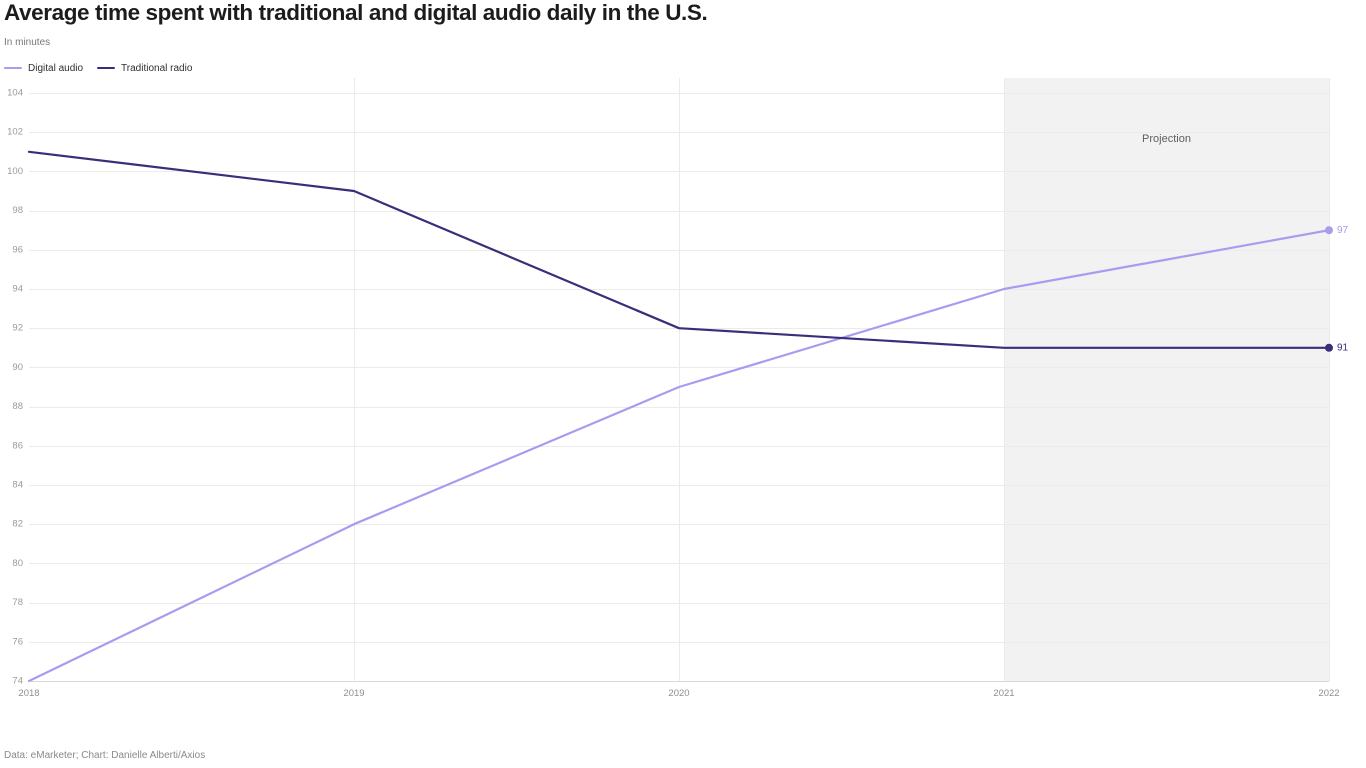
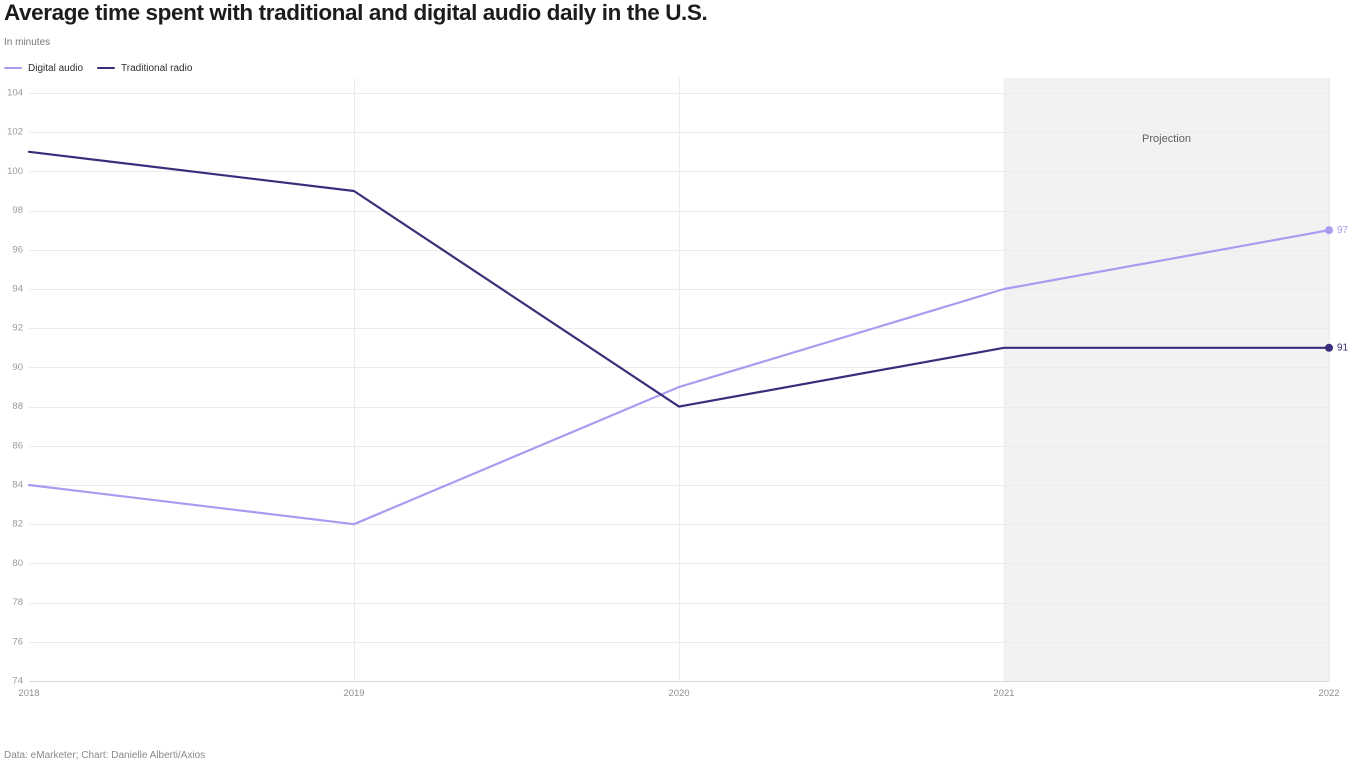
Digital audio/2018: 74 -> 84
Traditional radio/2020: 92 -> 88
